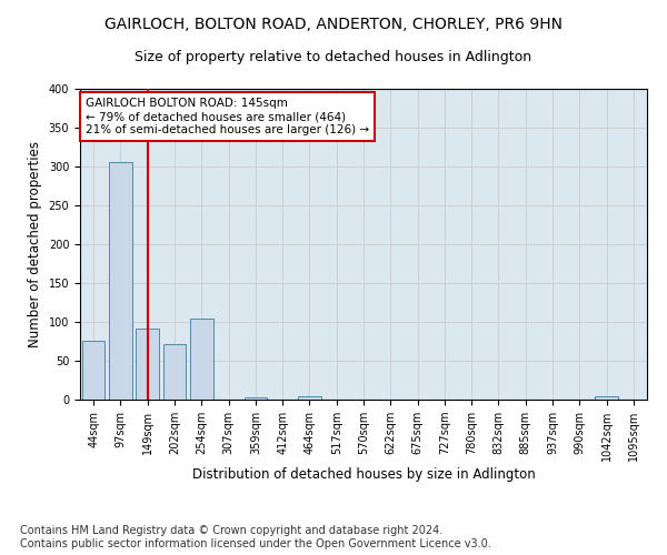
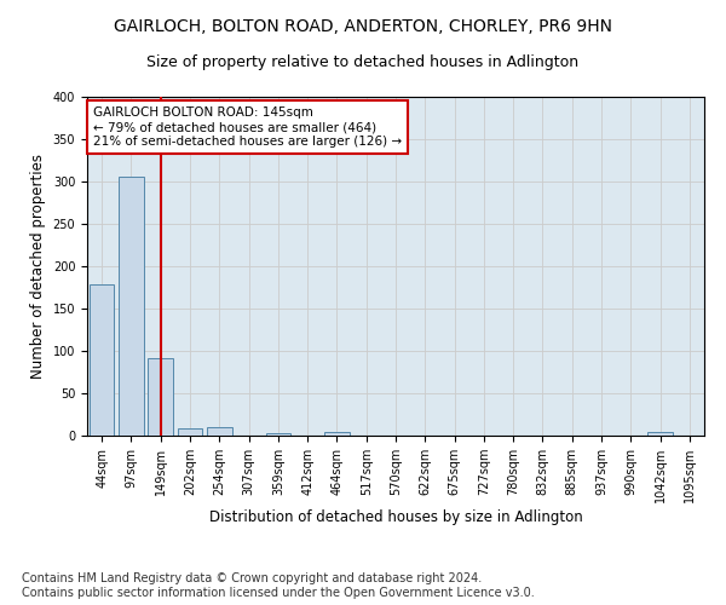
44sqm: 76 -> 178
202sqm: 72 -> 9
254sqm: 104 -> 10
